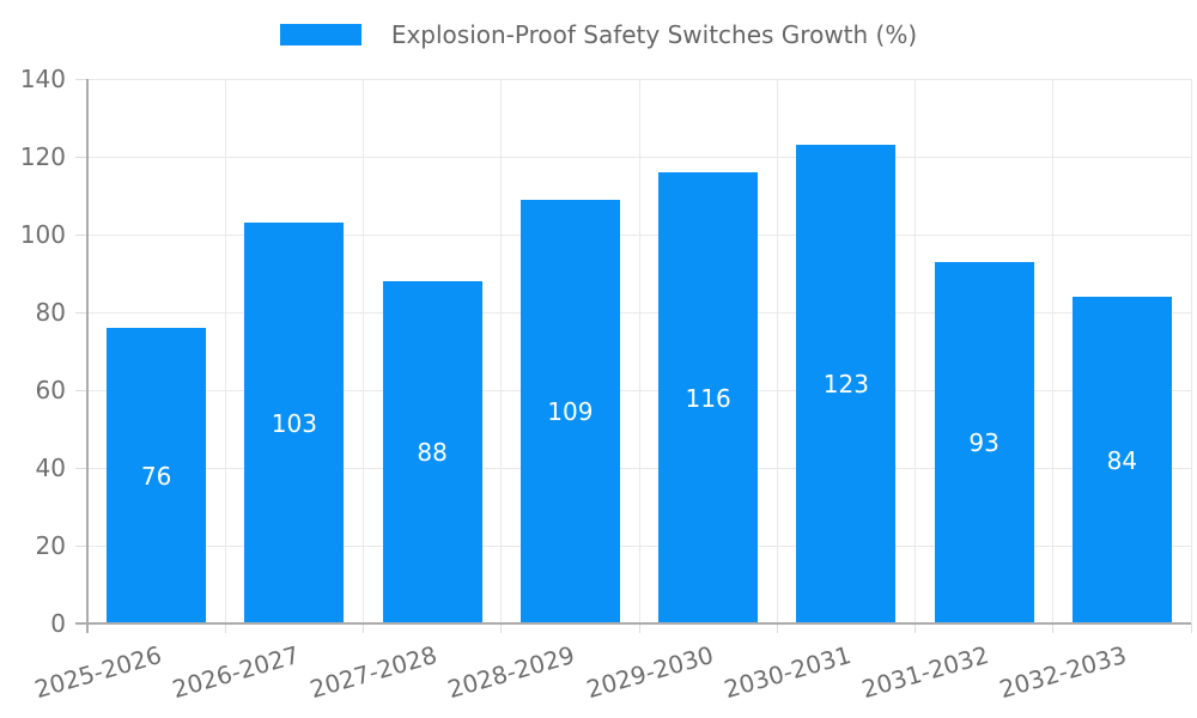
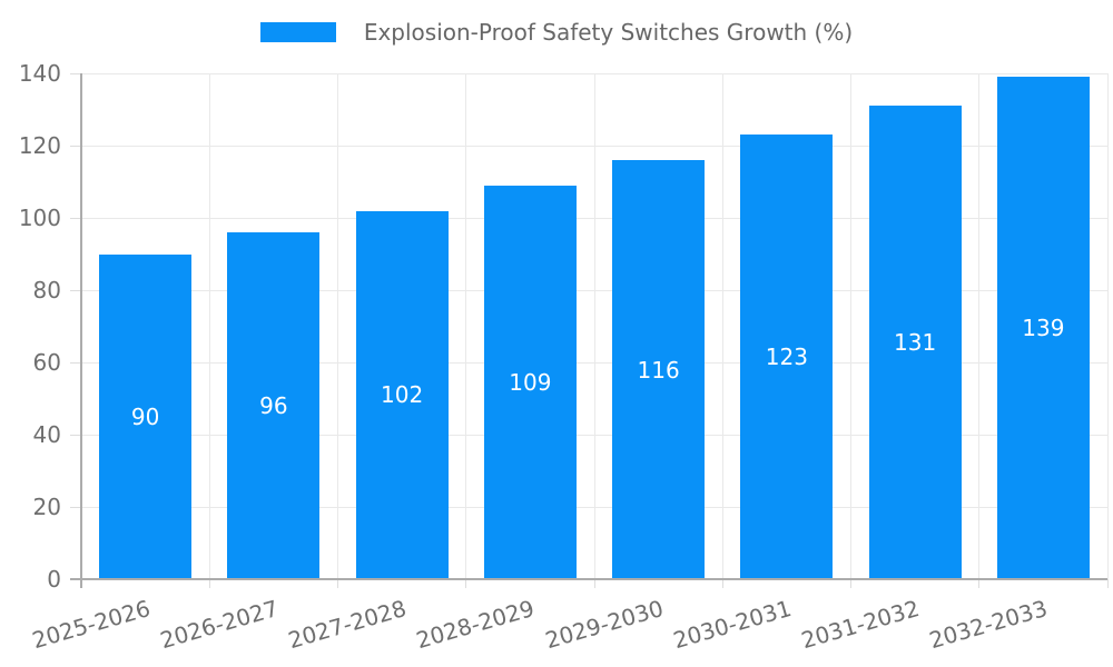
2025-2026: 76 -> 90
2026-2027: 103 -> 96
2027-2028: 88 -> 102
2031-2032: 93 -> 131
2032-2033: 84 -> 139
